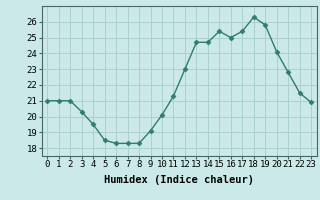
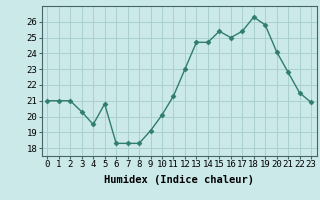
5: 18.5 -> 20.8
